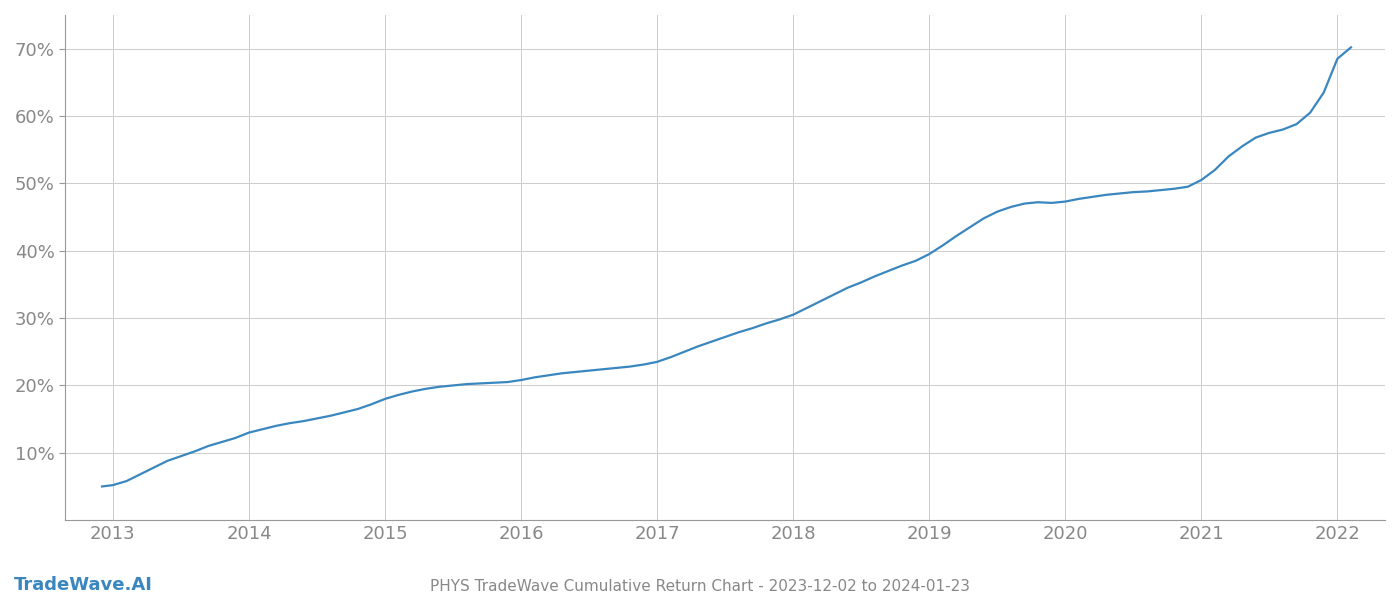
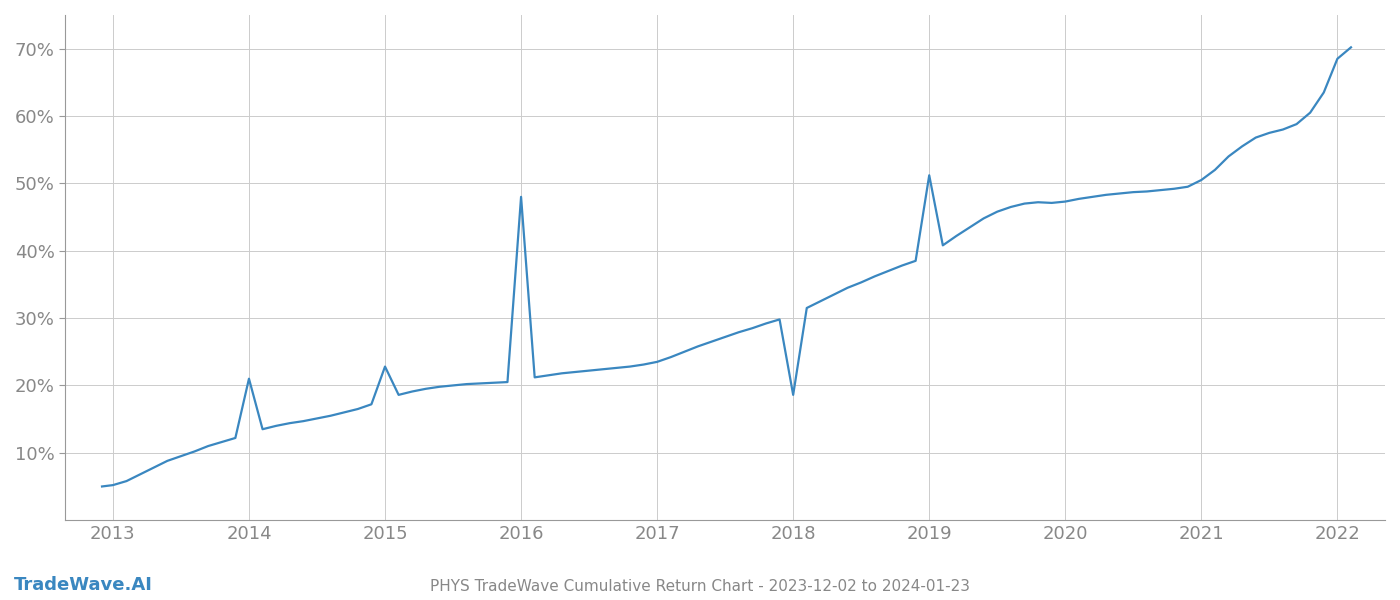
2014: 13.0% -> 21.0%
2015: 18.0% -> 22.8%
2016: 20.8% -> 48.0%
2018: 30.5% -> 18.6%
2019: 39.5% -> 51.2%
